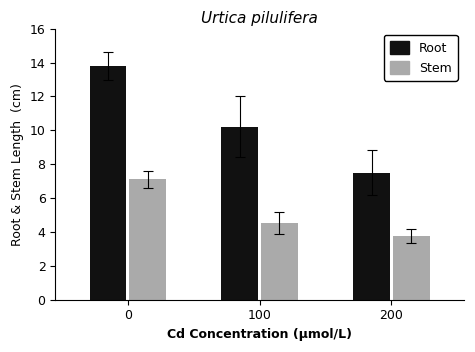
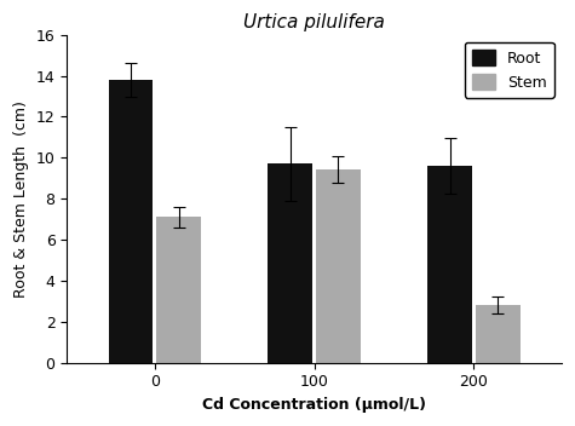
Root/100: 10.2 -> 9.7
Stem/100: 4.5 -> 9.4
Root/200: 7.5 -> 9.6
Stem/200: 3.8 -> 2.8
